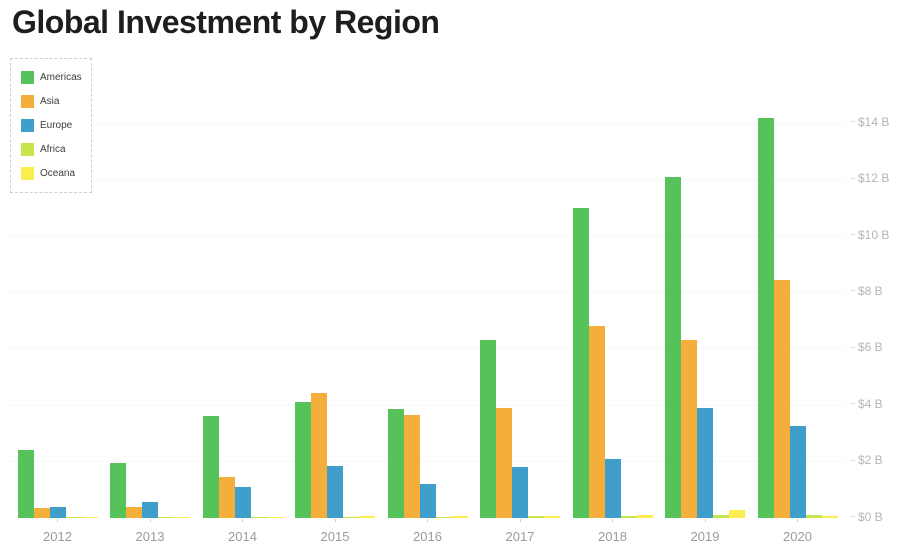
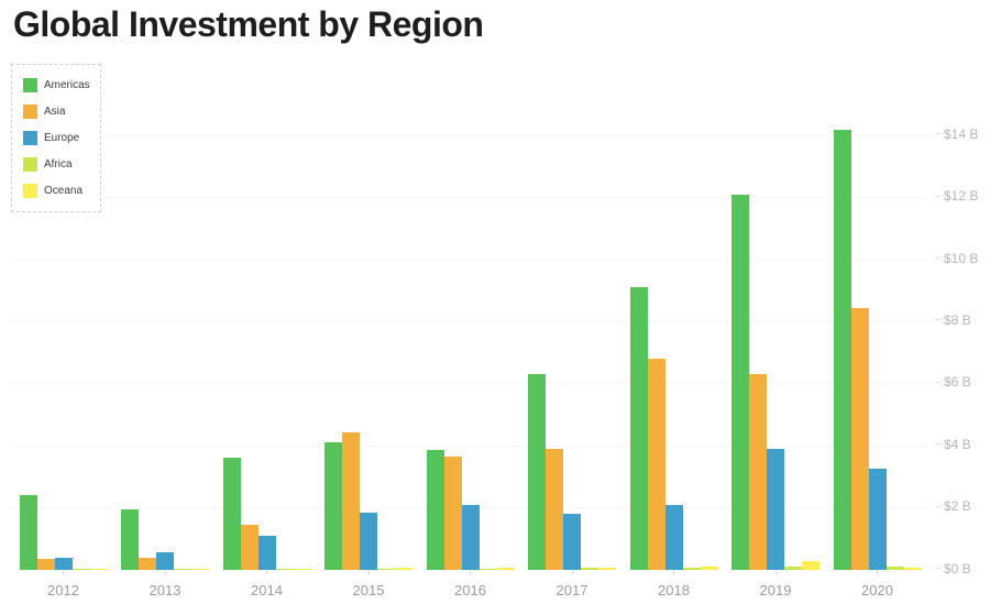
Europe/2016: $1.2B -> $2.1B
Americas/2018: $11.0B -> $9.1B
